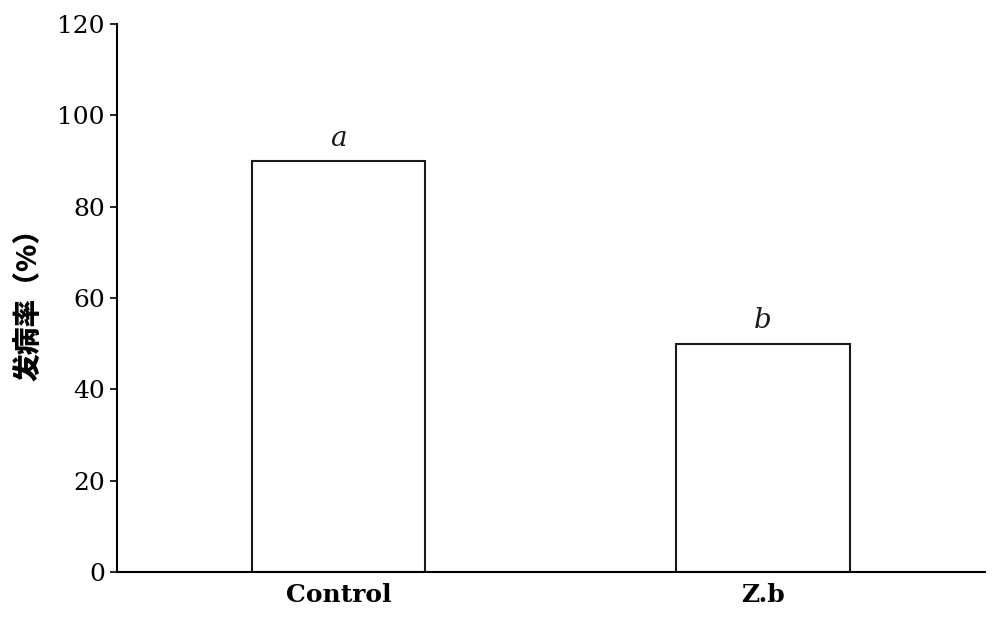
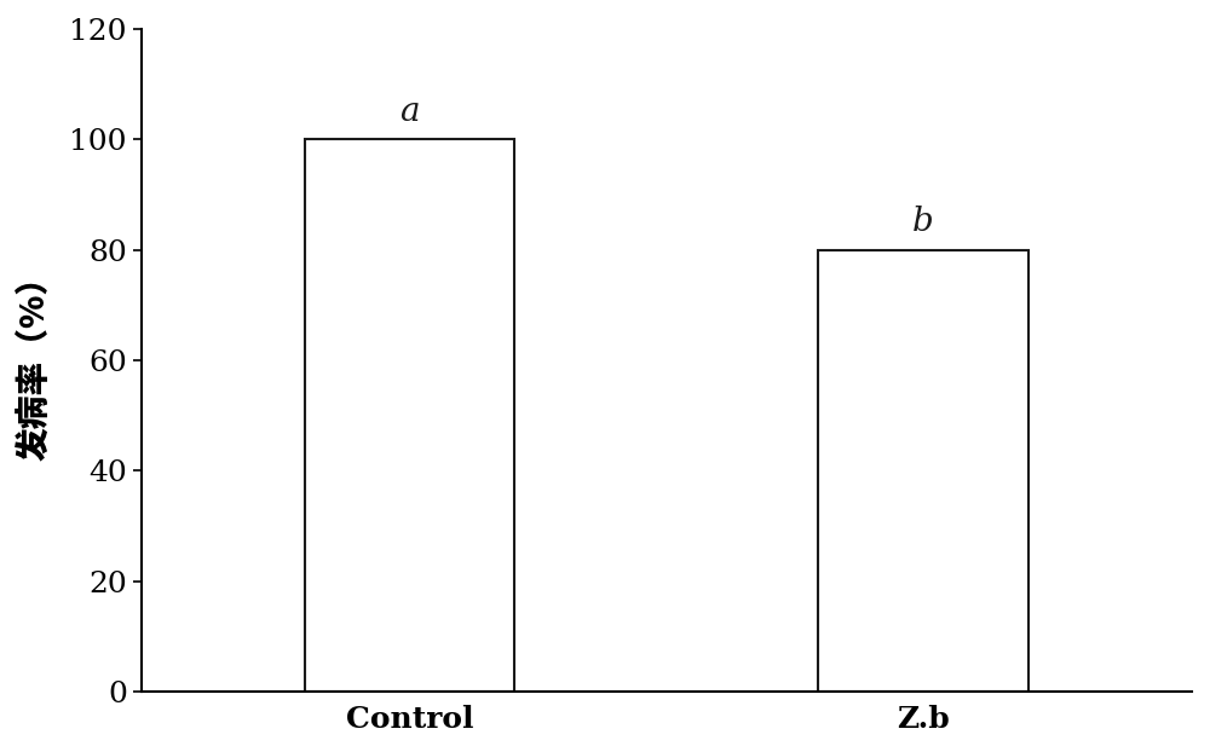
Control: 90 -> 100
Z.b: 50 -> 80
